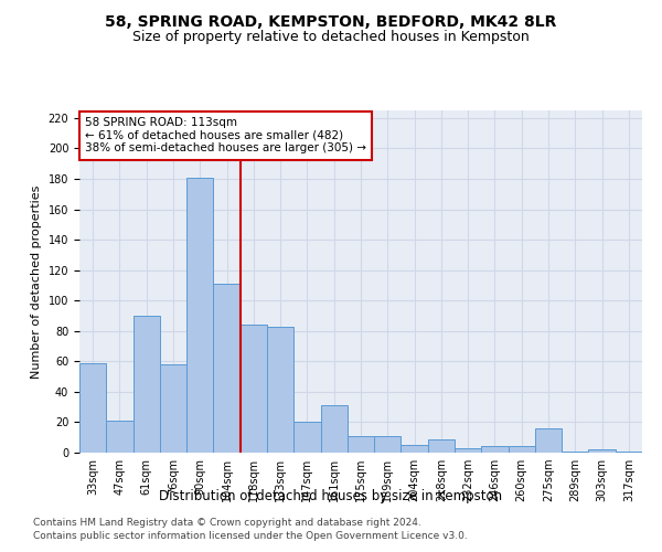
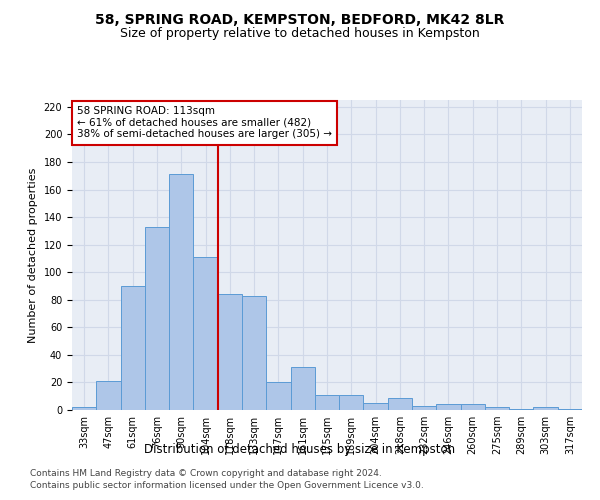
33sqm: 59 -> 2
76sqm: 58 -> 133
90sqm: 181 -> 171
275sqm: 16 -> 2
